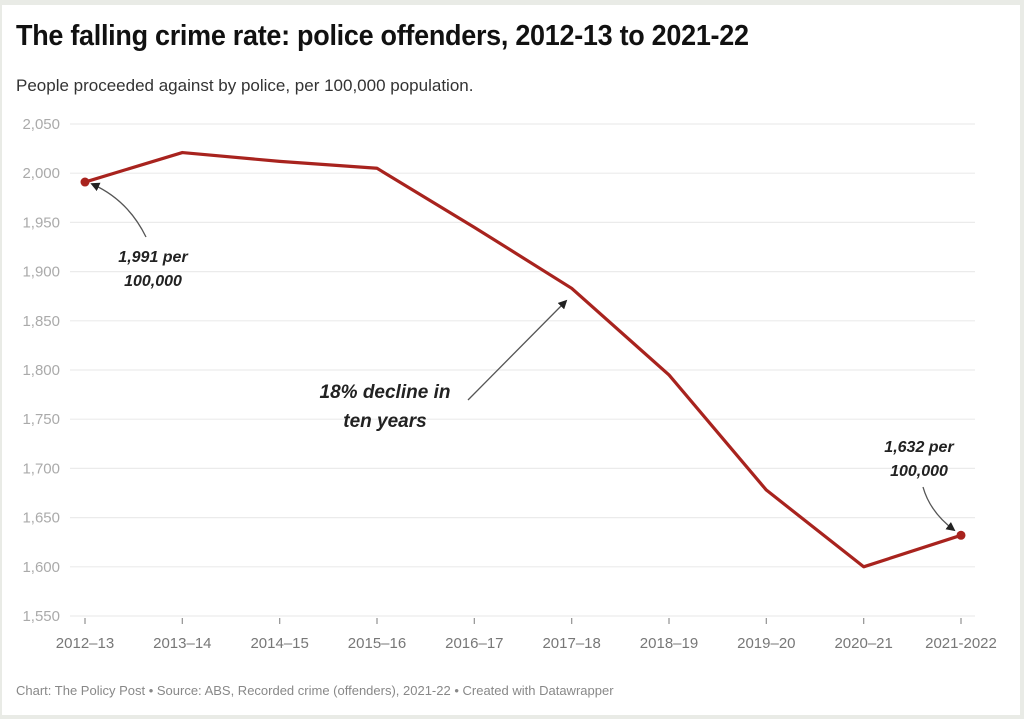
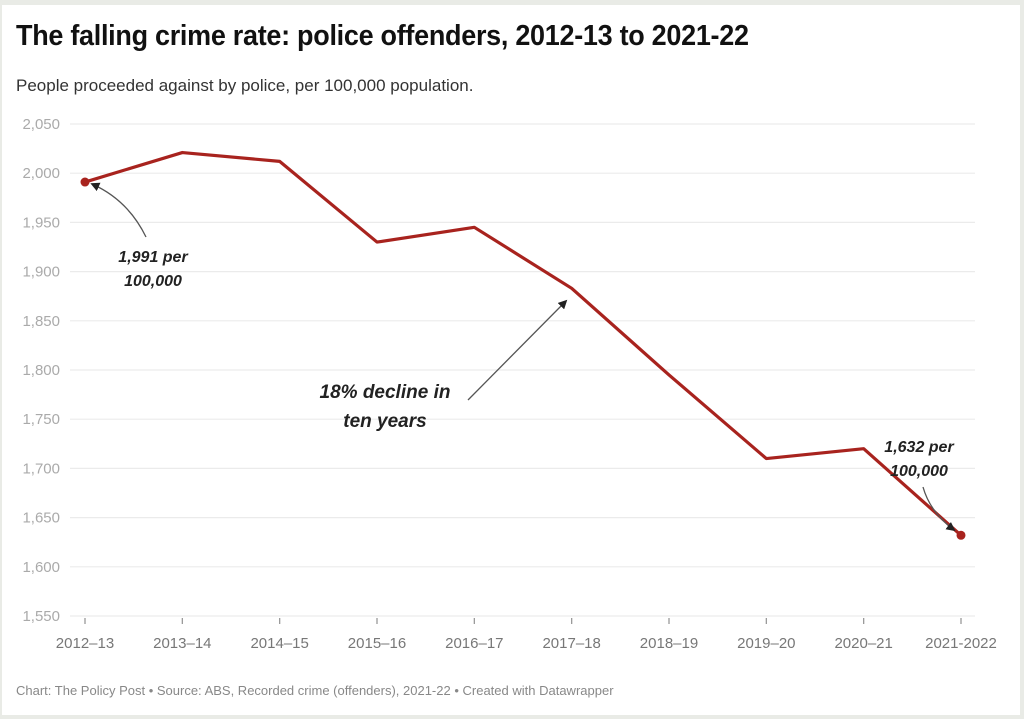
2015–16: 2000 -> 1930
2019–20: 1680 -> 1710
2020–21: 1600 -> 1720
